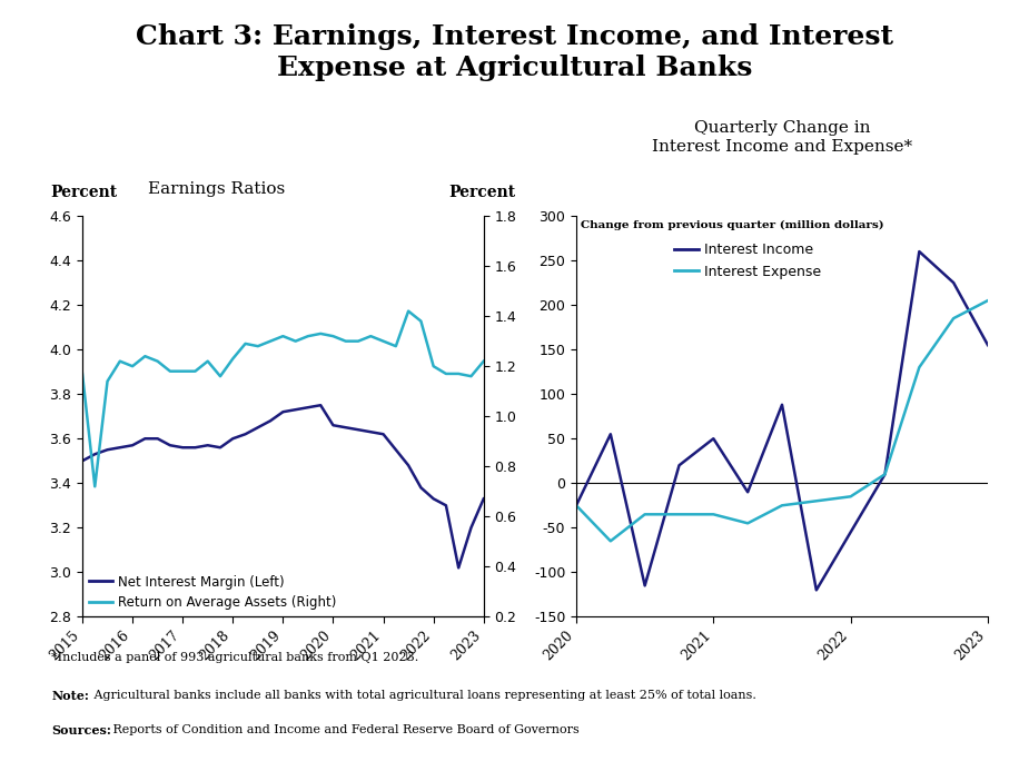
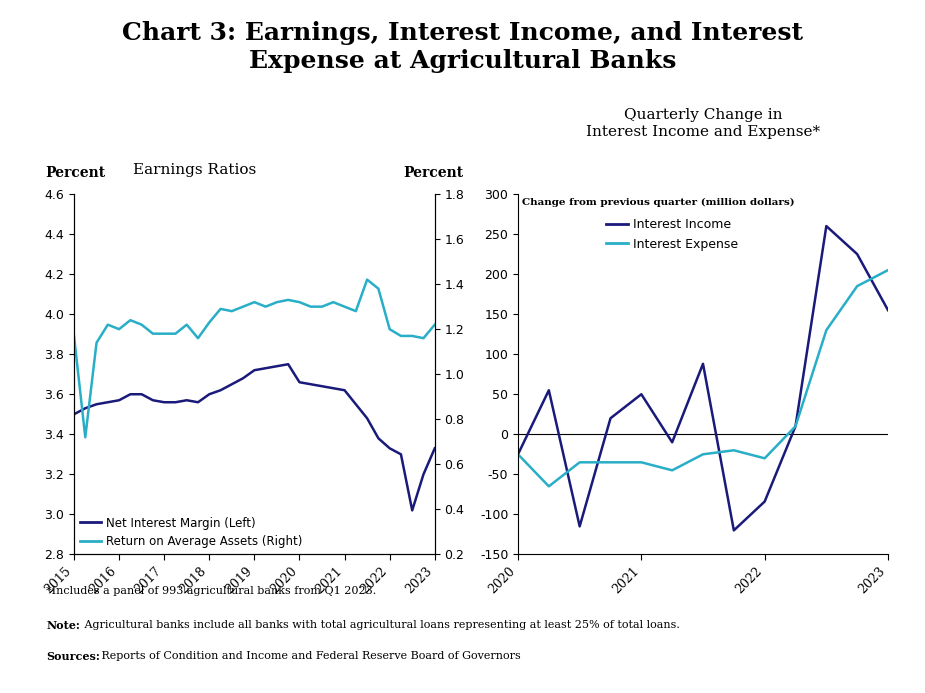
Interest Income/2022: -55 -> -84
Interest Expense/2022: -15 -> -30
